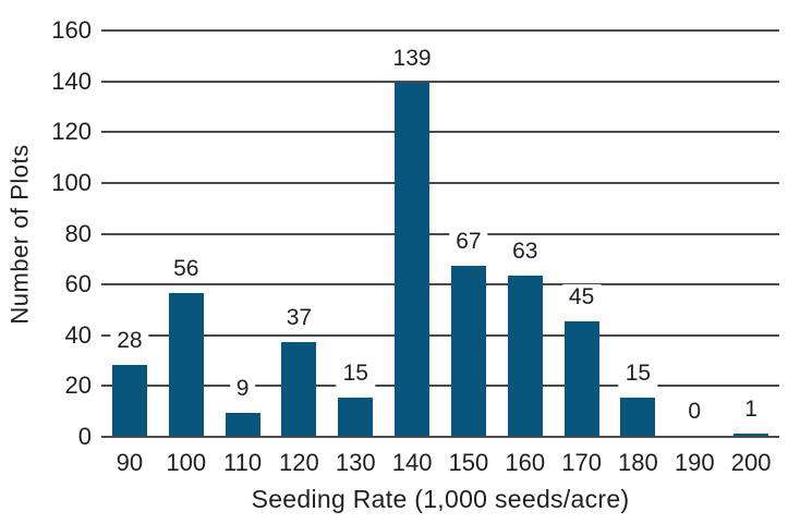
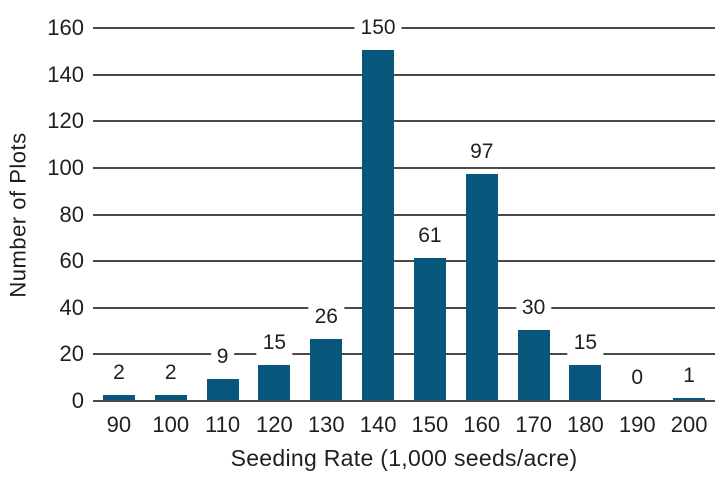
90: 28 -> 2
100: 56 -> 2
120: 37 -> 15
130: 15 -> 26
140: 139 -> 150
150: 67 -> 61
160: 63 -> 97
170: 45 -> 30
